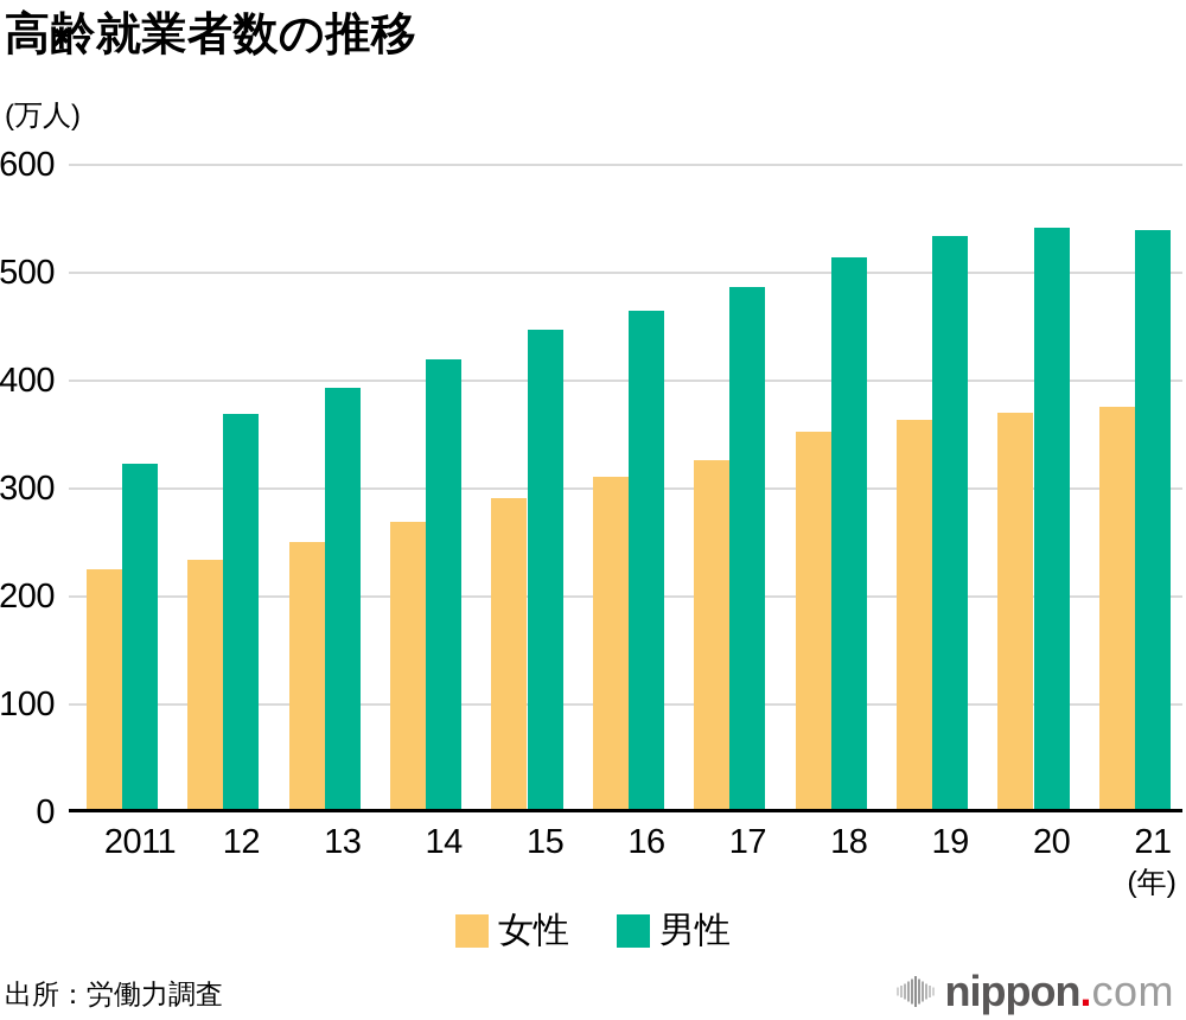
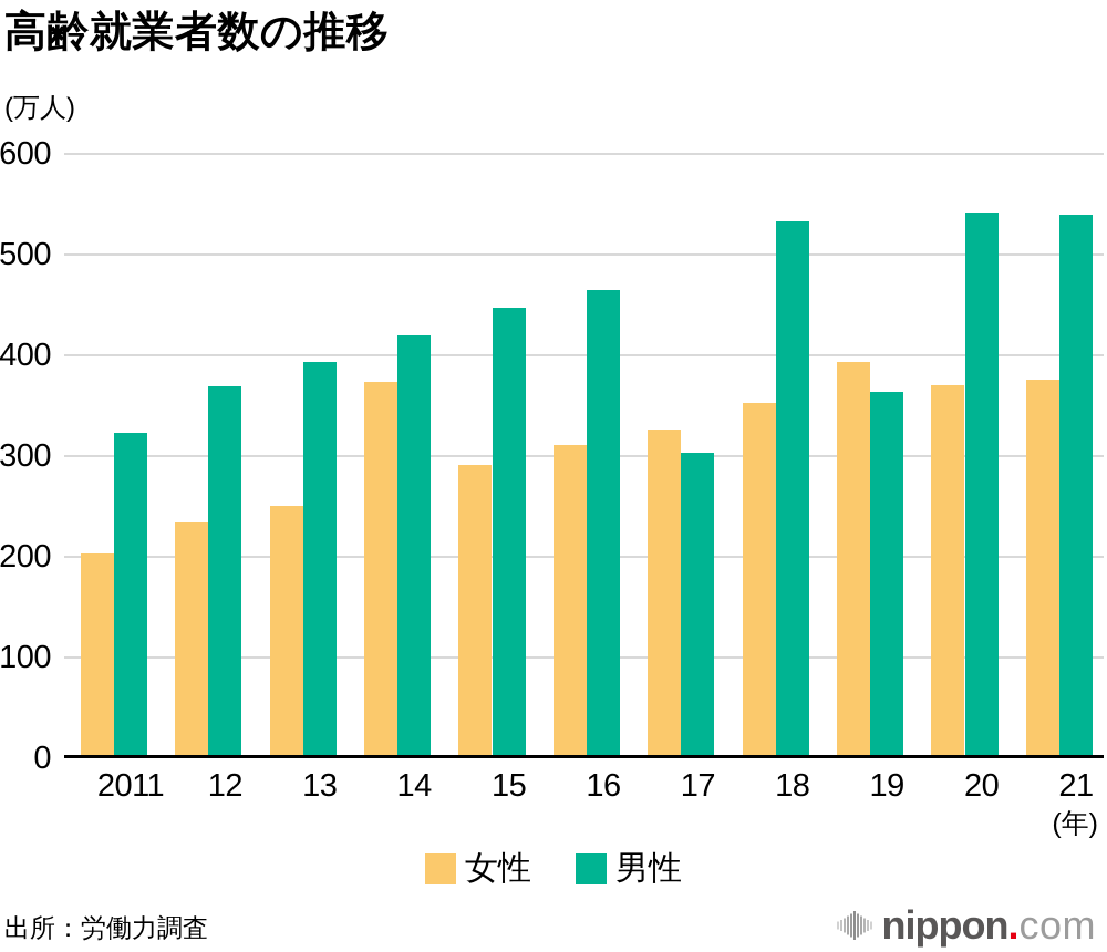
女性/2011: 220 -> 200
女性/14: 270 -> 370
男性/17: 480 -> 300
男性/18: 510 -> 530
女性/19: 360 -> 390
男性/19: 530 -> 360
